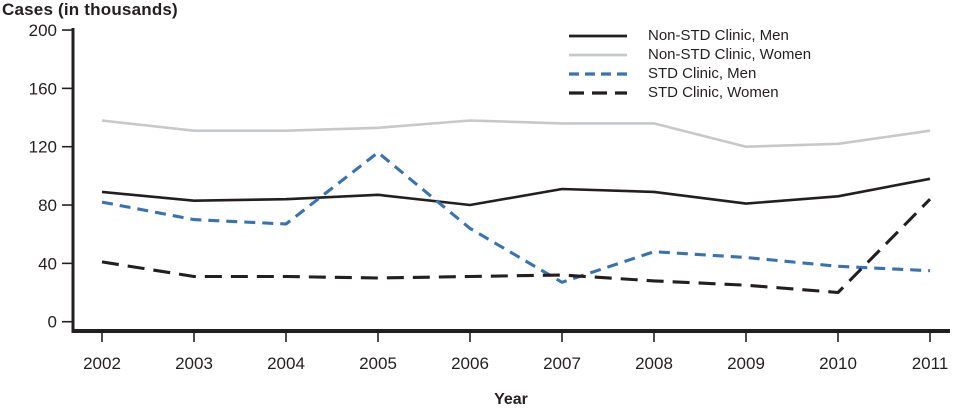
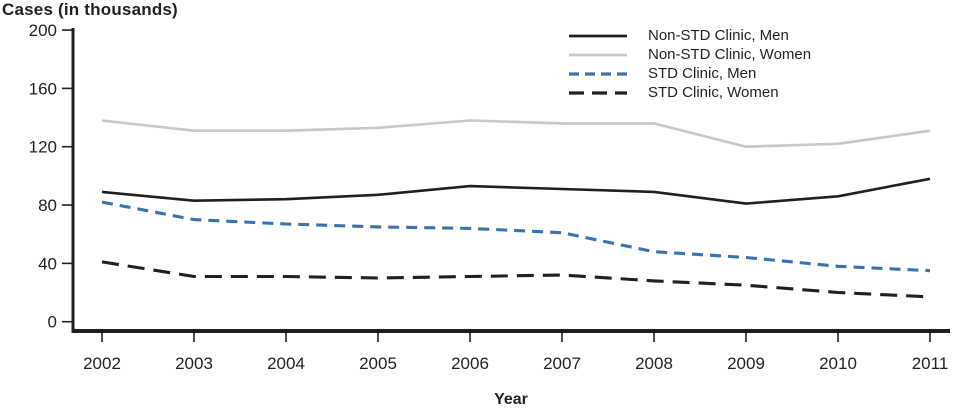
STD Clinic, Men/2005: 116 -> 65
Non-STD Clinic, Men/2006: 80 -> 93
STD Clinic, Men/2007: 27 -> 61
STD Clinic, Women/2011: 84 -> 17
